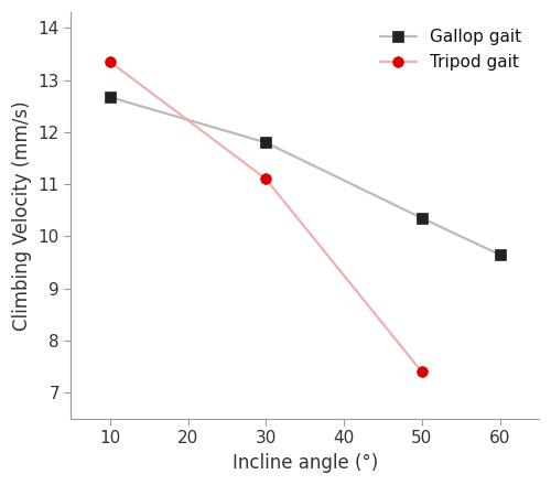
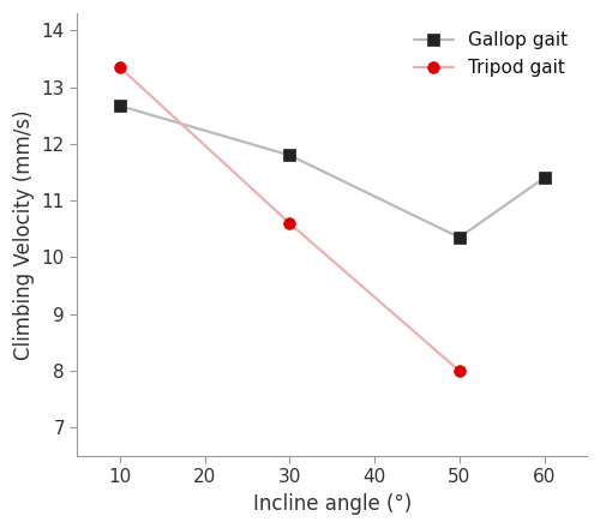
Tripod gait/30: 11.10 -> 10.60
Tripod gait/50: 7.40 -> 8.00
Gallop gait/60: 9.65 -> 11.40
